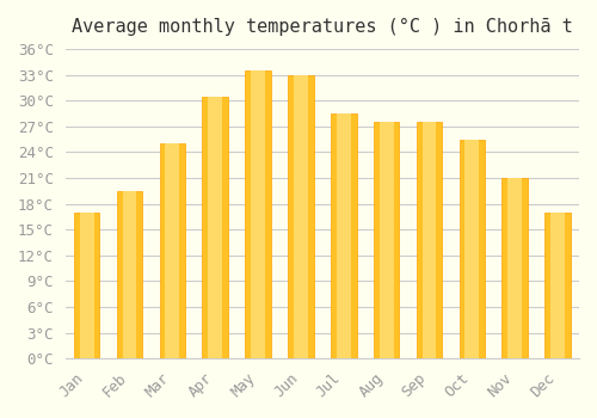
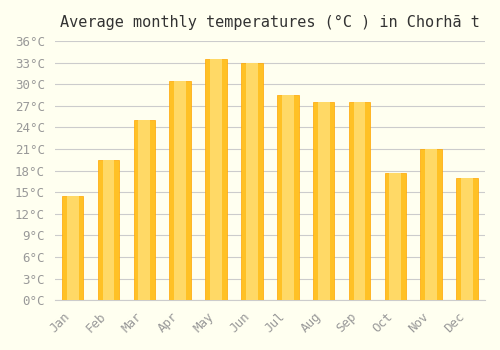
Jan: 17.0°C -> 14.4°C
Oct: 25.5°C -> 17.6°C
